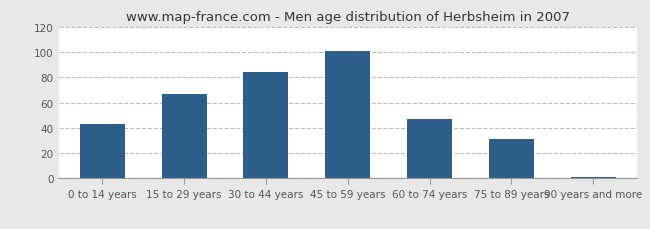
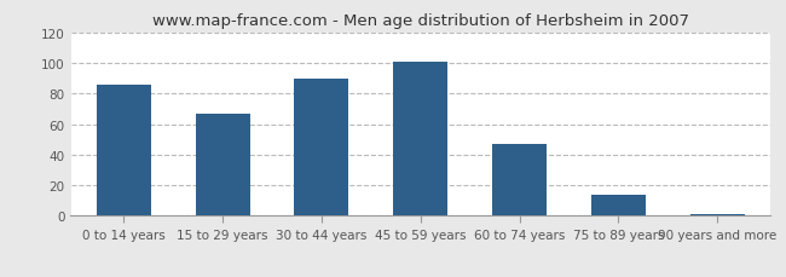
0 to 14 years: 43 -> 86
30 to 44 years: 84 -> 90
75 to 89 years: 31 -> 14
